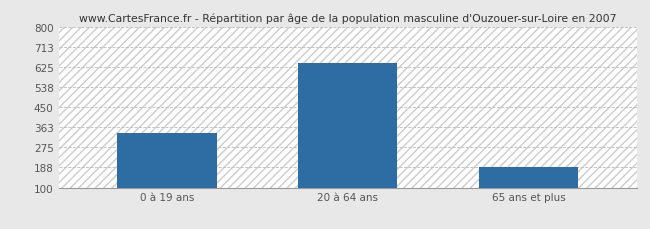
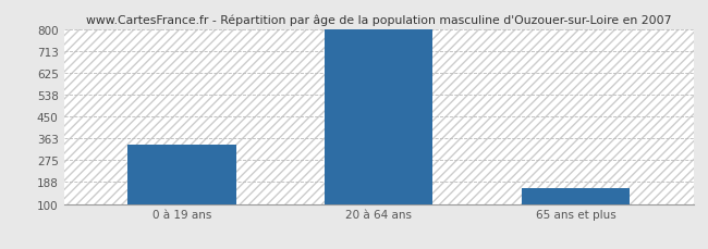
20 à 64 ans: 640 -> 800
65 ans et plus: 190 -> 163
